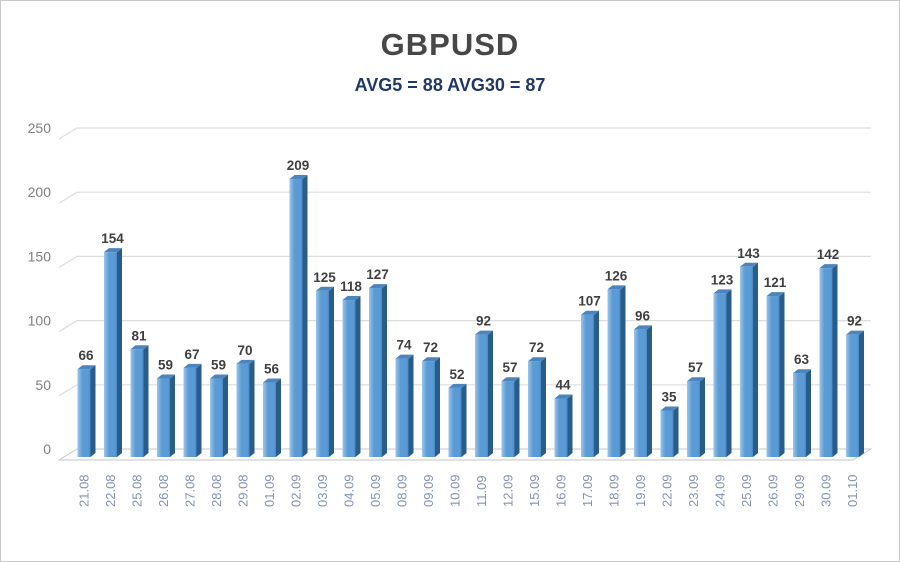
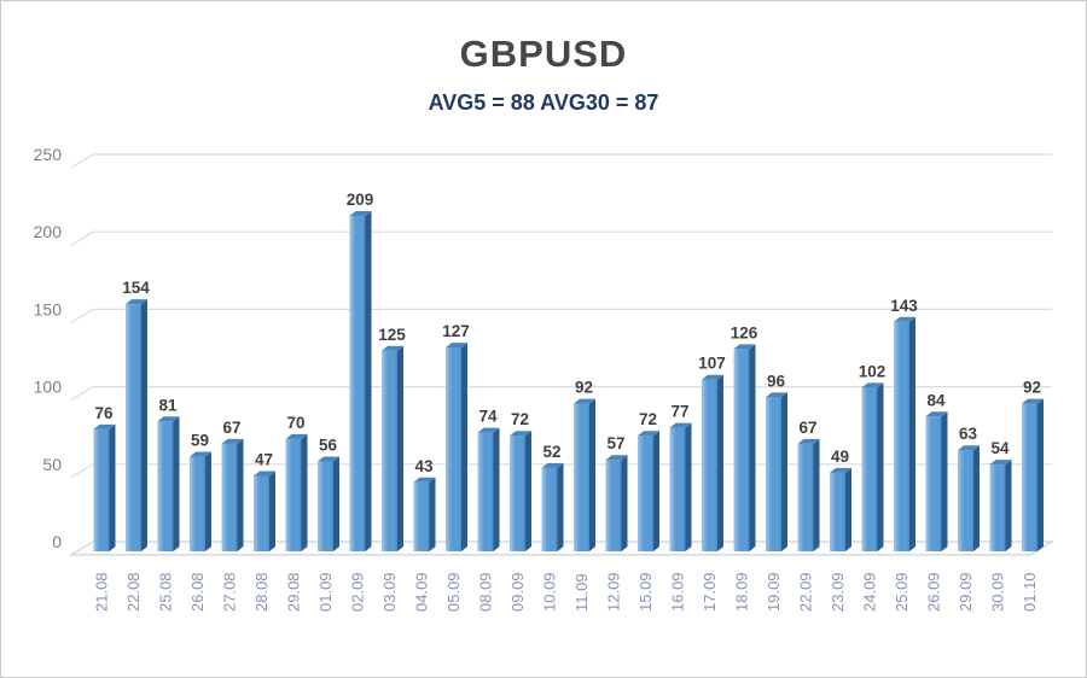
21.08: 66 -> 76
28.08: 59 -> 47
04.09: 118 -> 43
16.09: 44 -> 77
22.09: 35 -> 67
23.09: 57 -> 49
24.09: 123 -> 102
26.09: 121 -> 84
30.09: 142 -> 54
